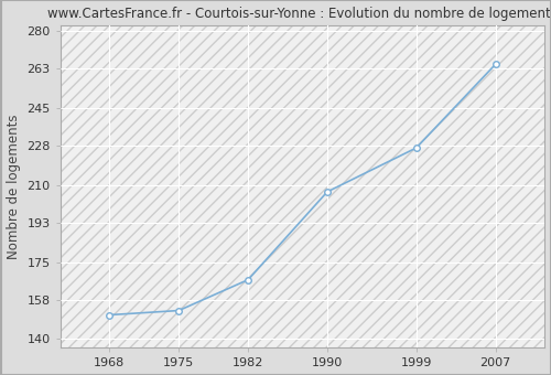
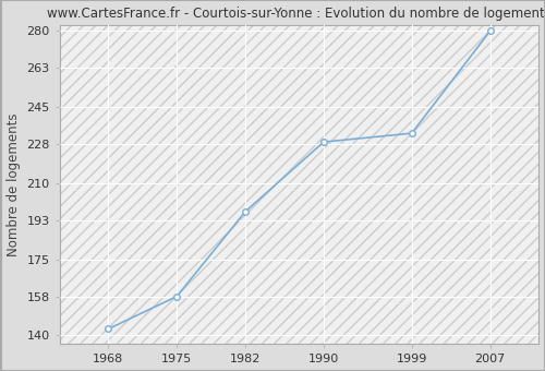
1968: 151 -> 143
1975: 153 -> 158
1982: 167 -> 197
1990: 207 -> 229
1999: 227 -> 233
2007: 265 -> 280
